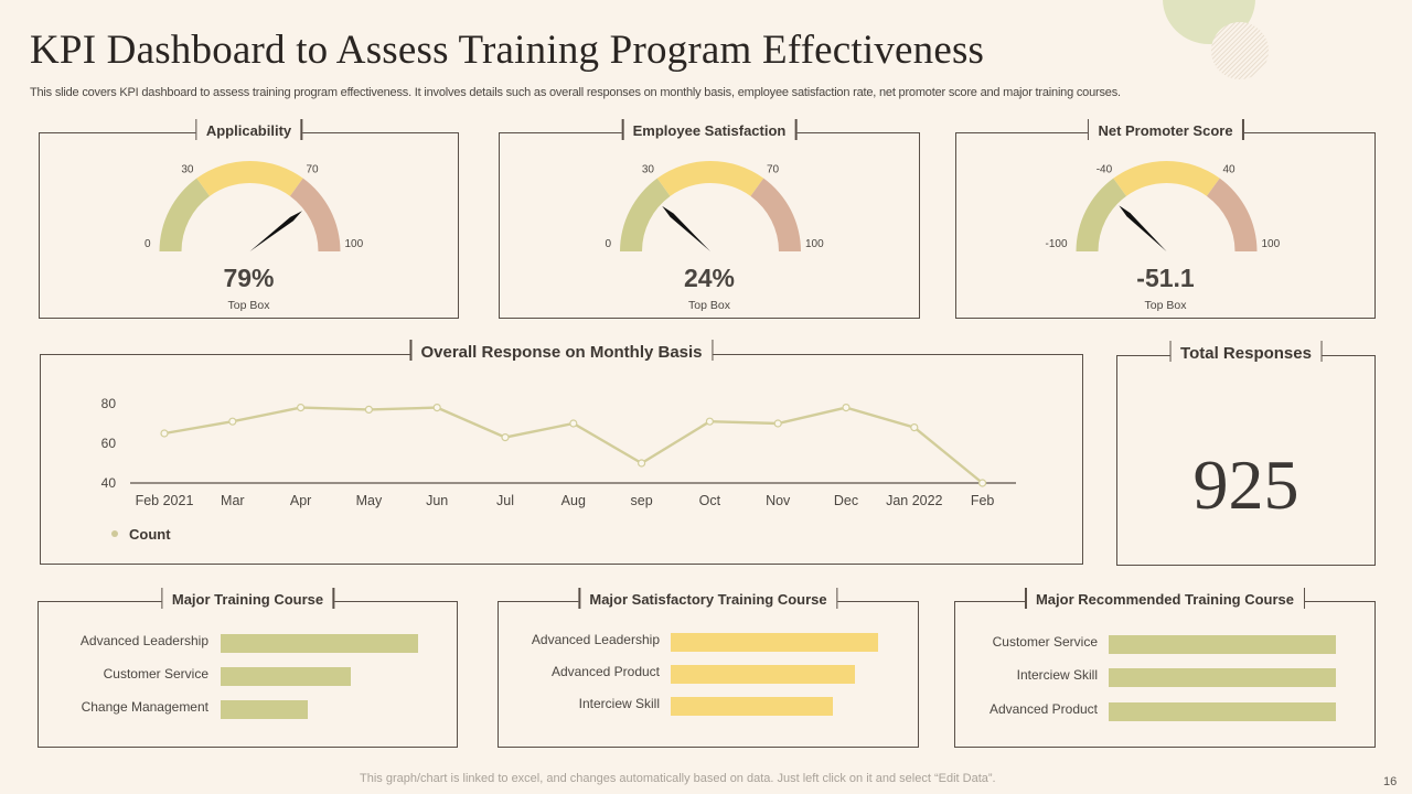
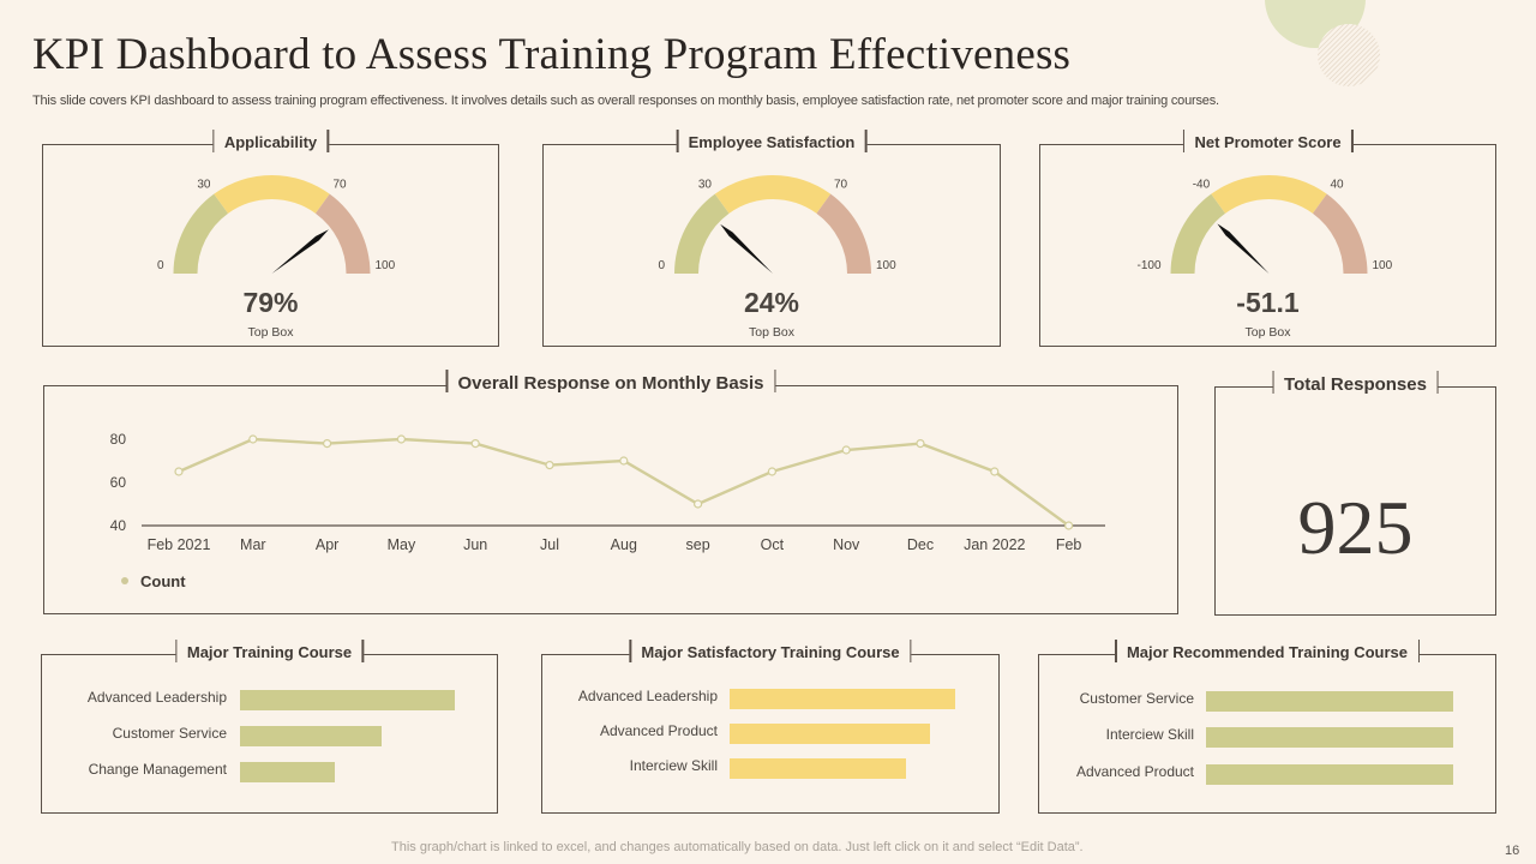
Mar: 71 -> 80
May: 77 -> 80
Jul: 63 -> 68
Oct: 71 -> 65
Nov: 70 -> 75
Jan 2022: 68 -> 65
